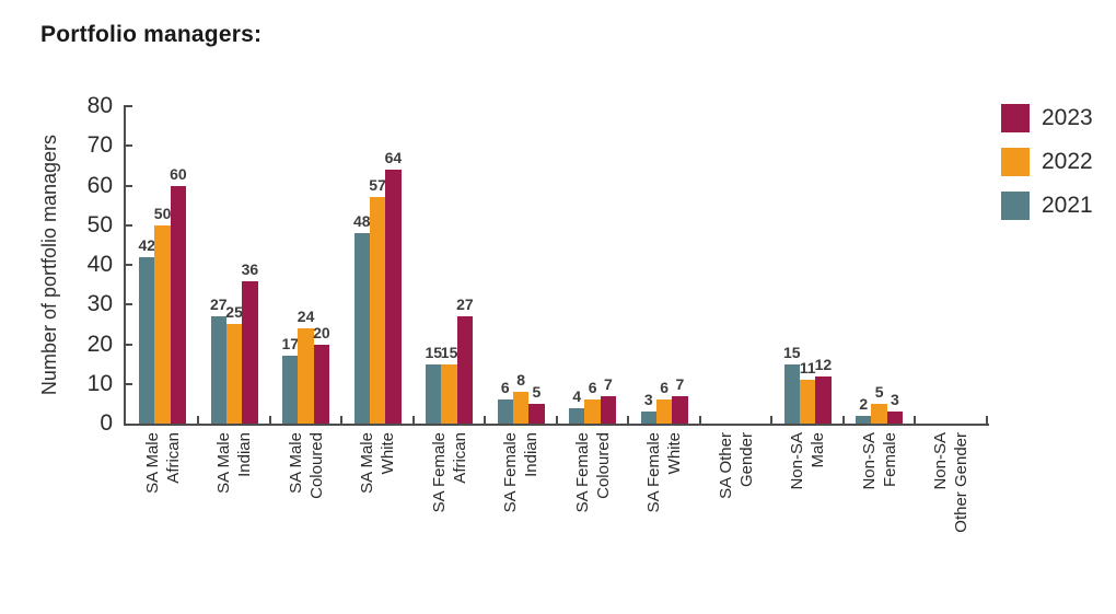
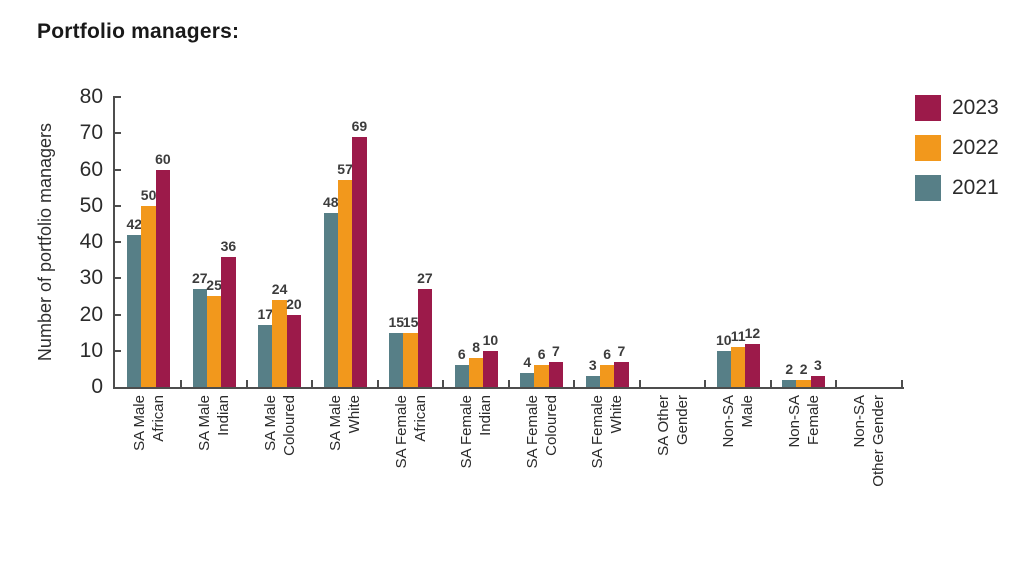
2023/SA Male White: 64 -> 69
2023/SA Female Indian: 5 -> 10
2021/Non-SA Male: 15 -> 10
2022/Non-SA Female: 5 -> 2
